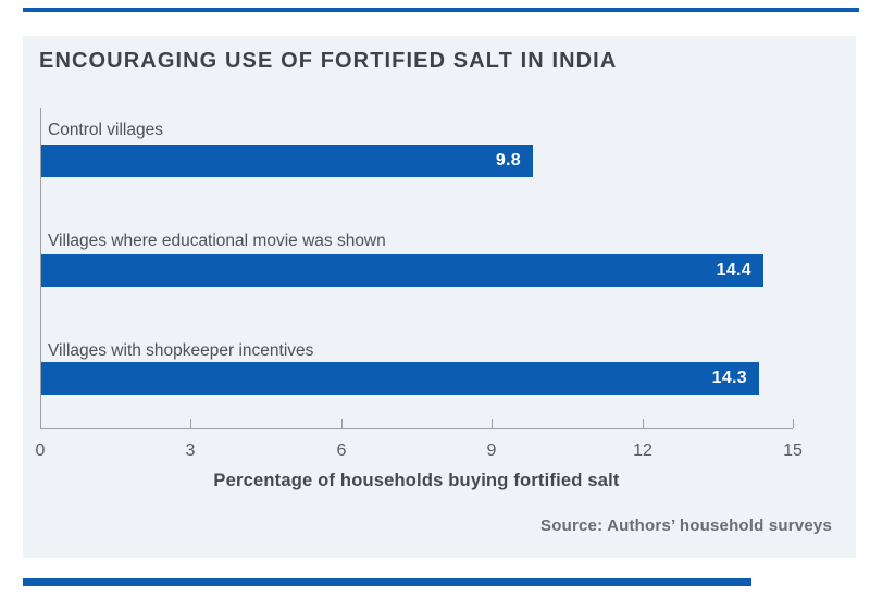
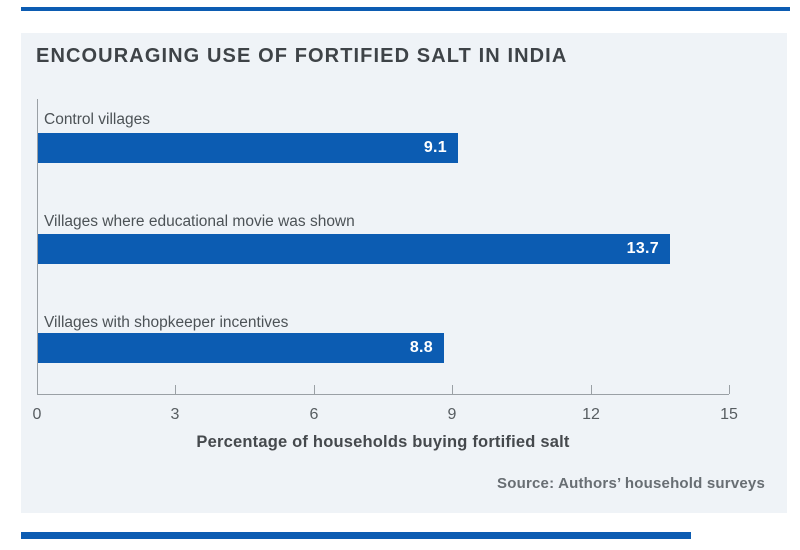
Control villages: 9.8 -> 9.1
Villages where educational movie was shown: 14.4 -> 13.7
Villages with shopkeeper incentives: 14.3 -> 8.8
